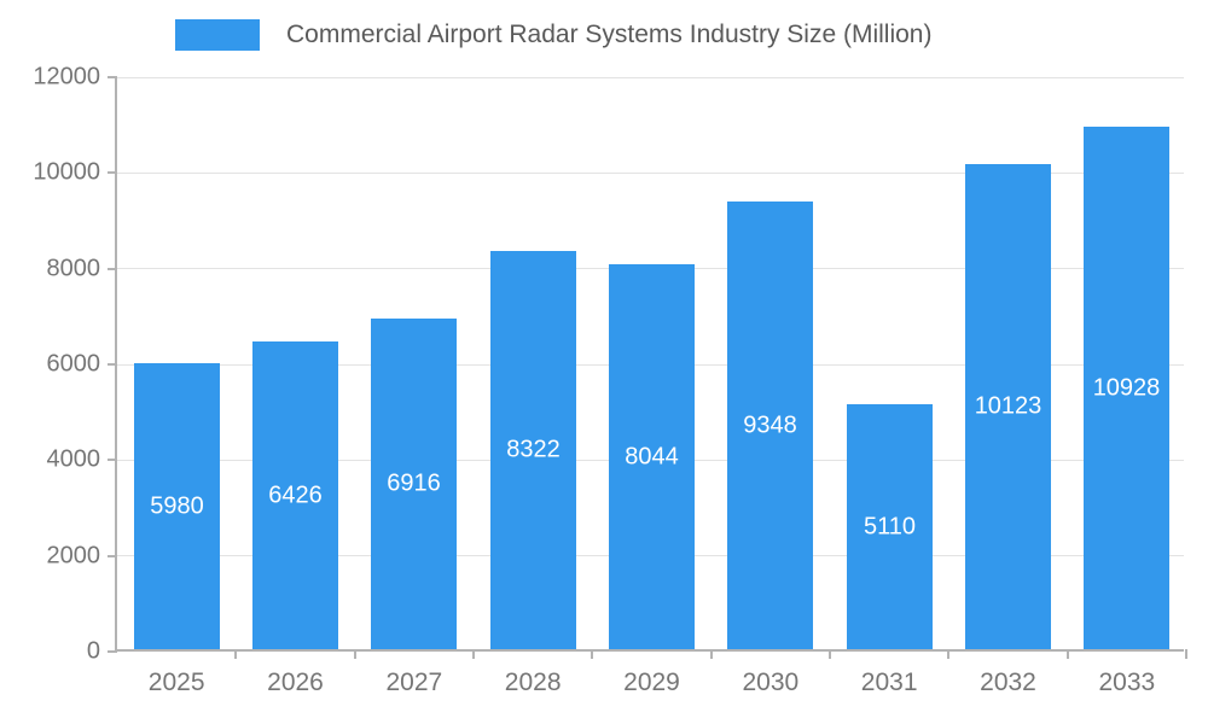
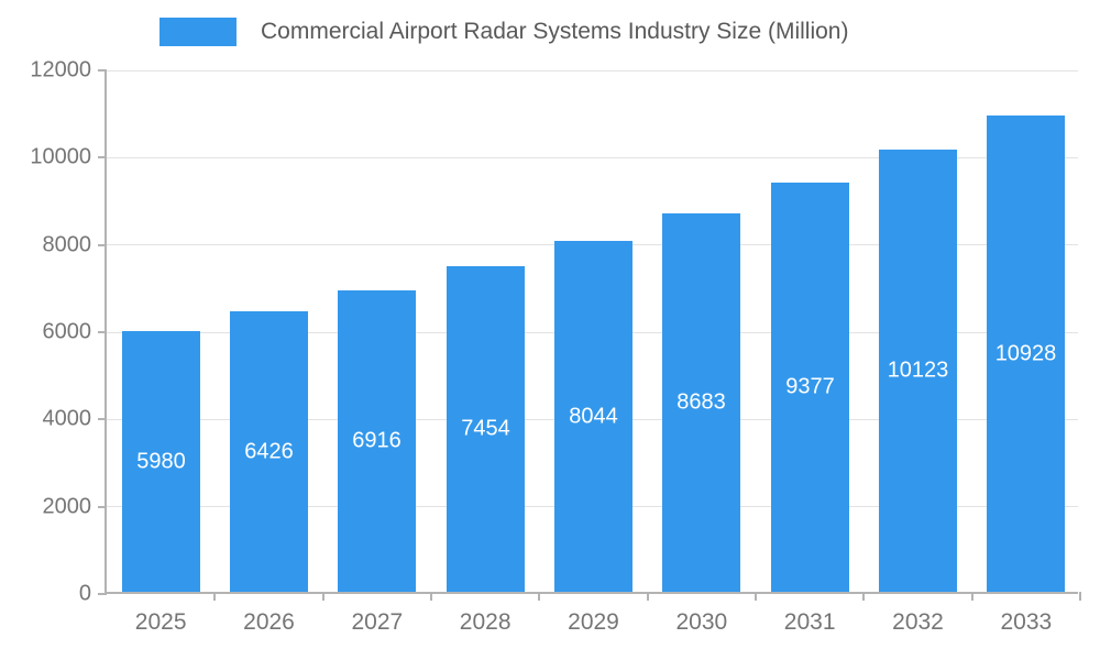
2028: 8322 -> 7454
2030: 9348 -> 8683
2031: 5110 -> 9377
